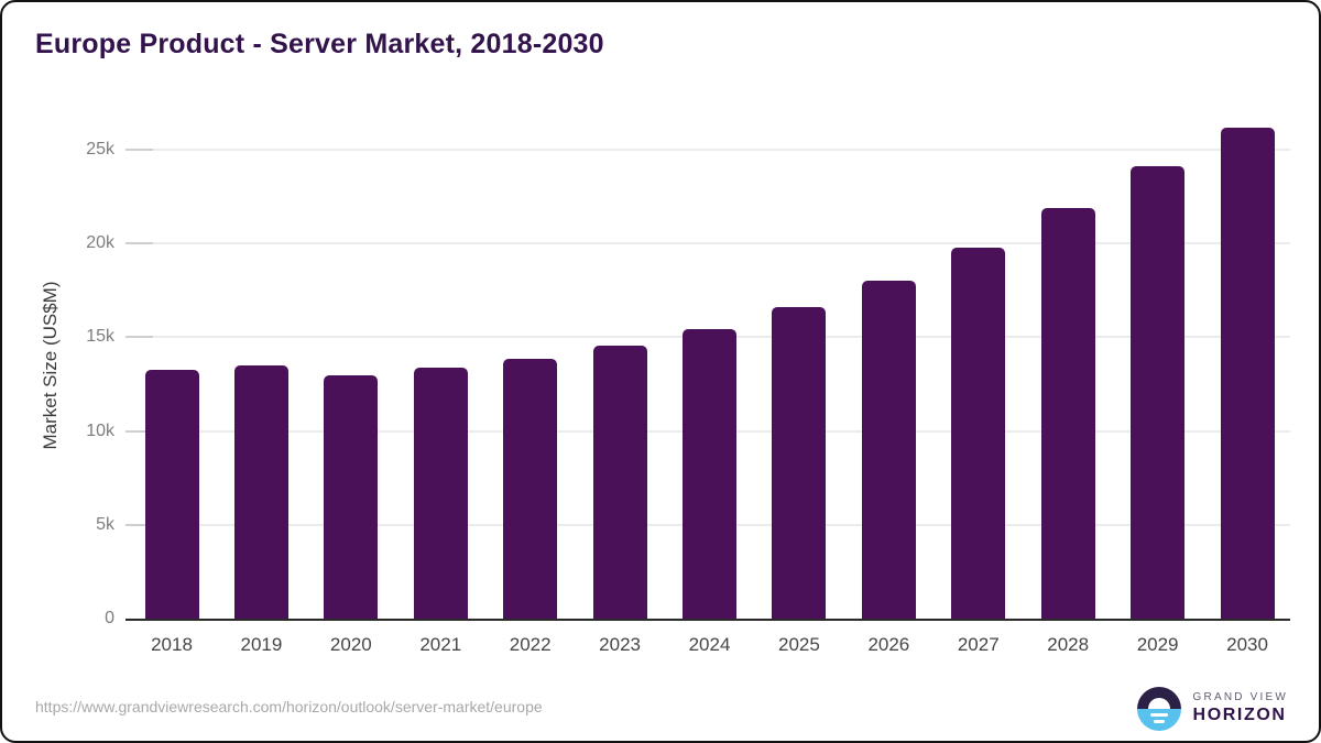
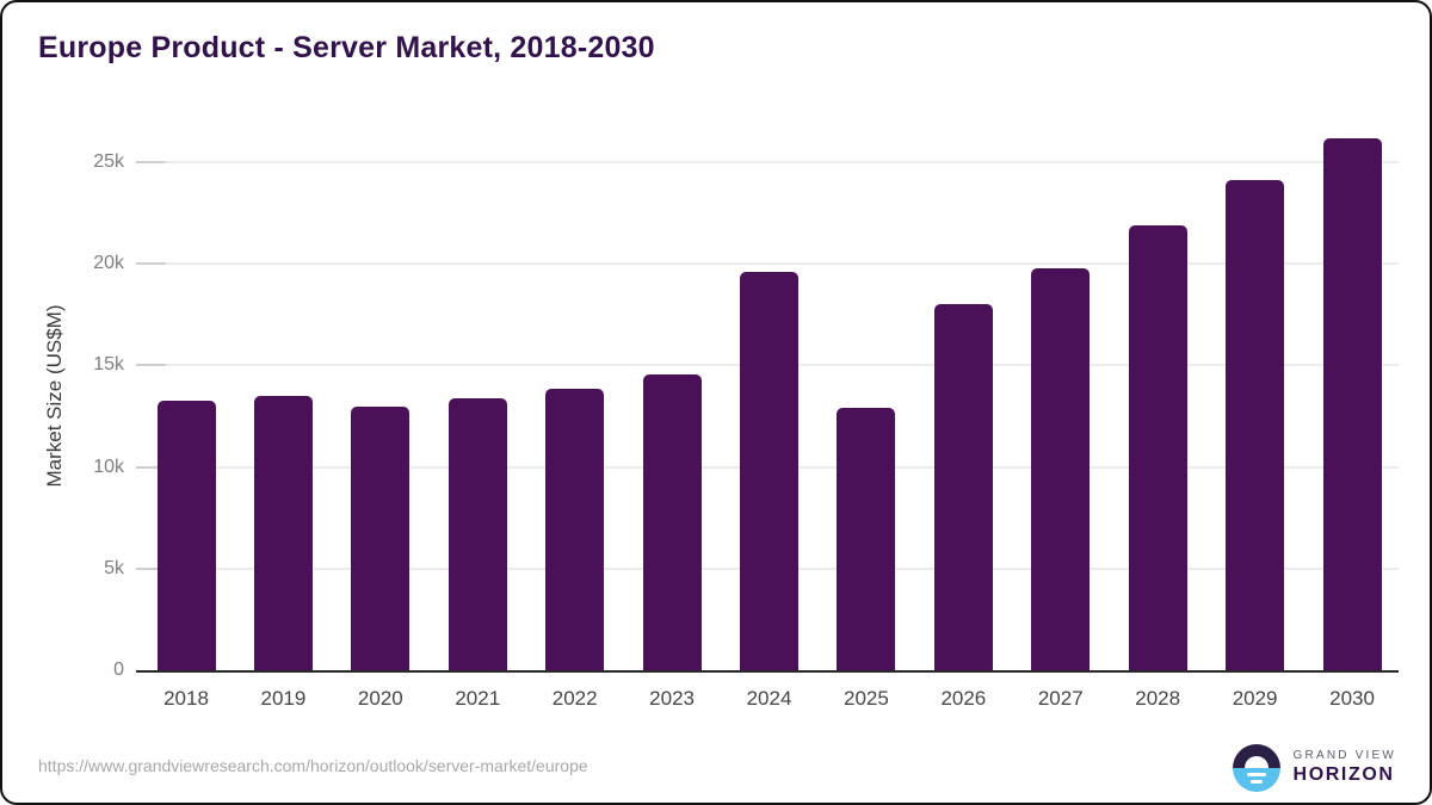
2024: 15.4k -> 19.6k
2025: 16.6k -> 12.9k
